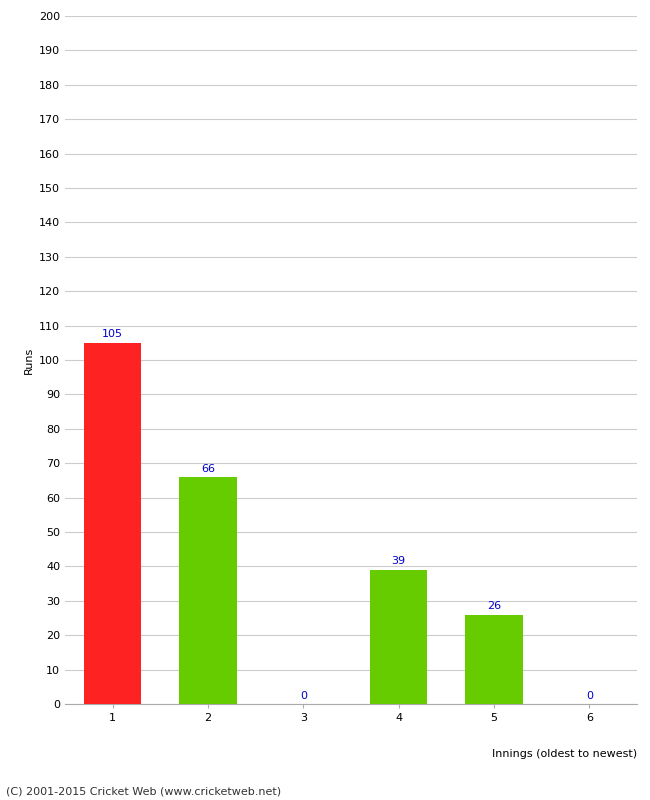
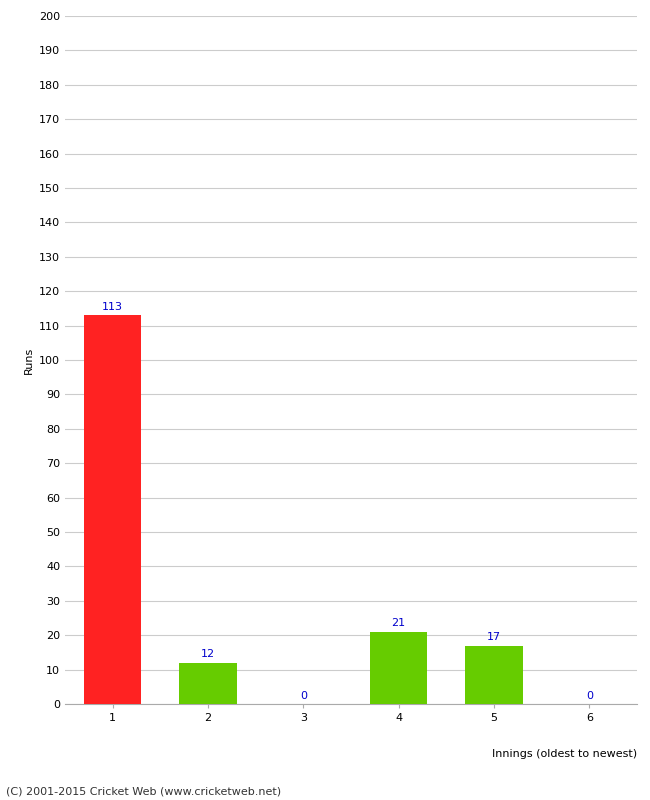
1: 105 -> 113
2: 66 -> 12
4: 39 -> 21
5: 26 -> 17
